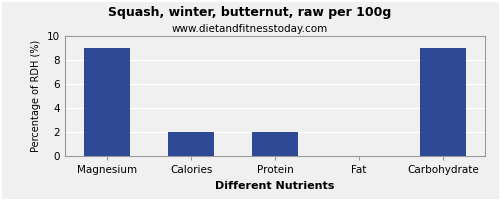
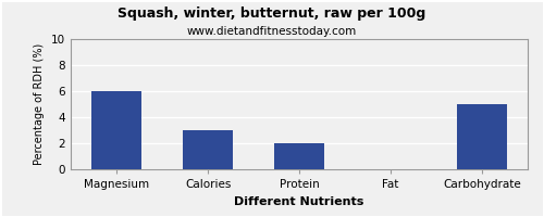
Magnesium: 9 -> 6
Calories: 2 -> 3
Carbohydrate: 9 -> 5
